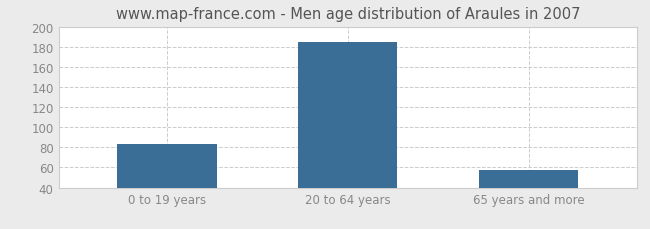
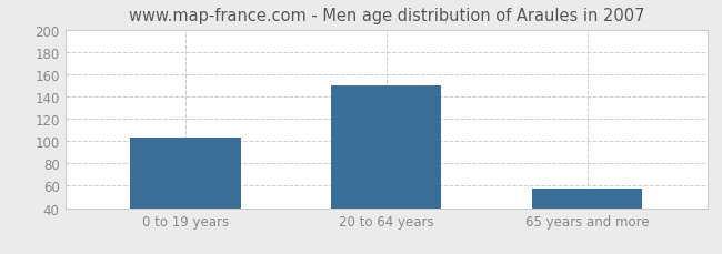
0 to 19 years: 83 -> 103
20 to 64 years: 185 -> 150
